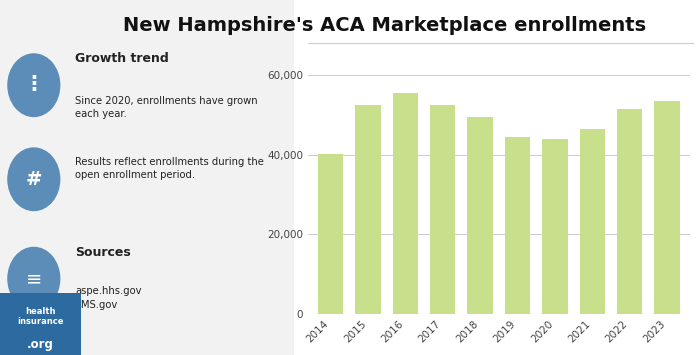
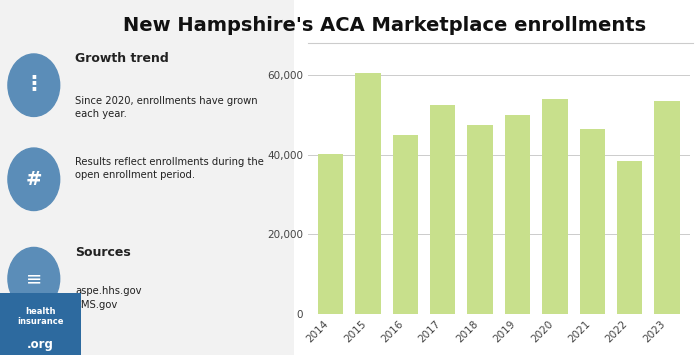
2015: 52,500 -> 60,500
2016: 55,500 -> 45,000
2018: 49,500 -> 47,500
2019: 44,500 -> 50,000
2020: 44,000 -> 54,000
2022: 51,500 -> 38,500
